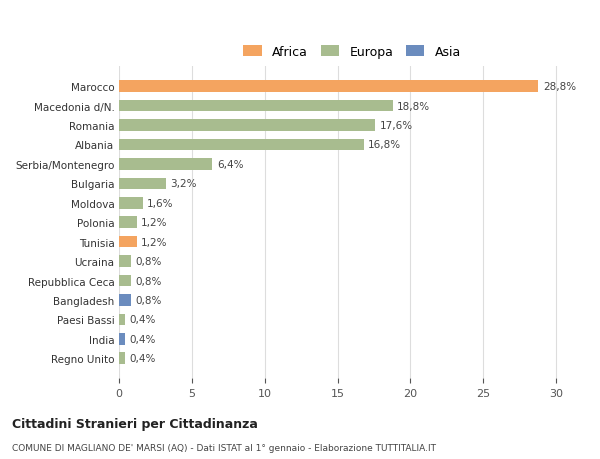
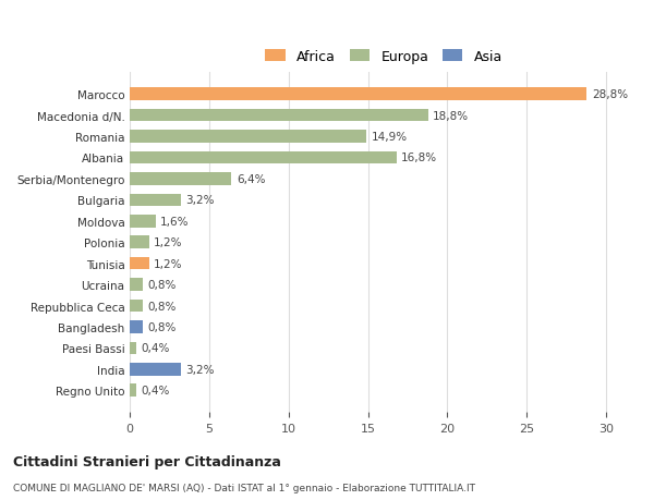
Romania: 17,6% -> 14,9%
India: 0,4% -> 3,2%
